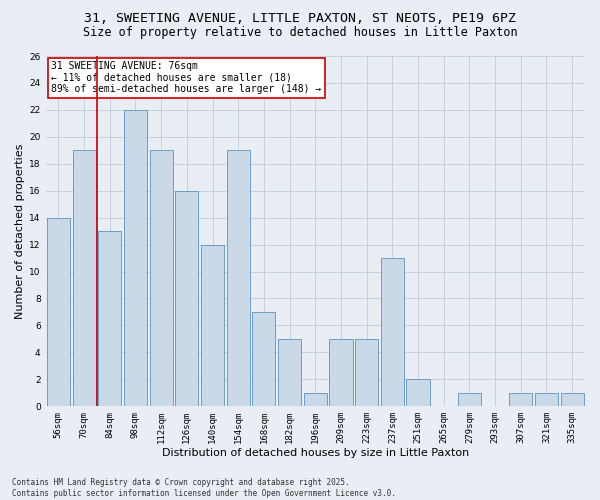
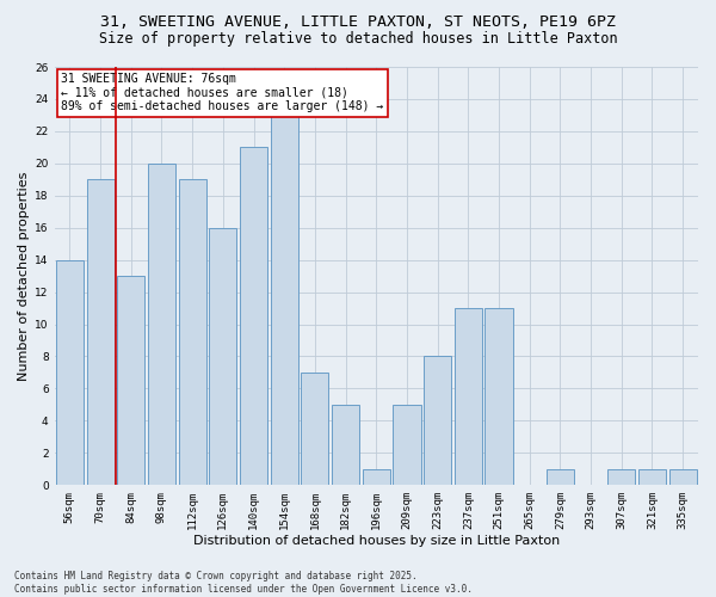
98sqm: 22 -> 20
140sqm: 12 -> 21
154sqm: 19 -> 23
223sqm: 5 -> 8
251sqm: 2 -> 11
